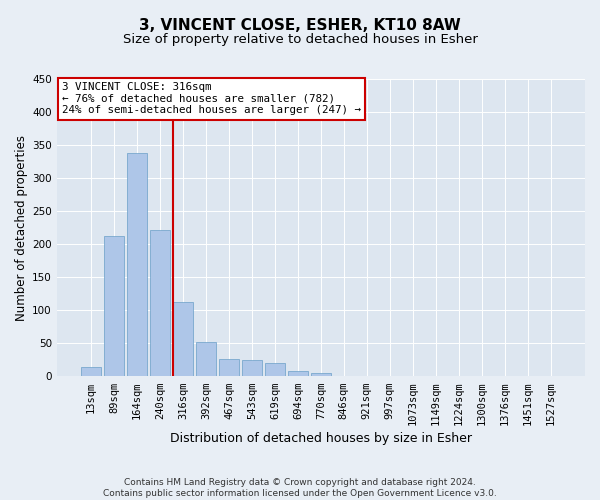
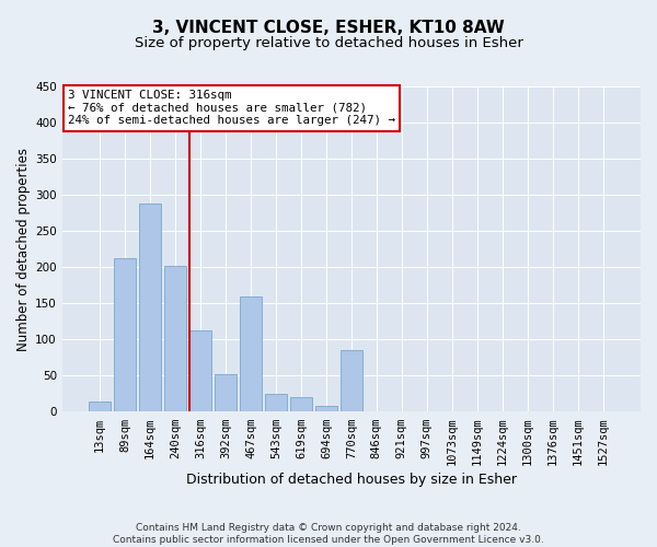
164sqm: 338 -> 288
240sqm: 221 -> 202
467sqm: 26 -> 160
770sqm: 5 -> 86
